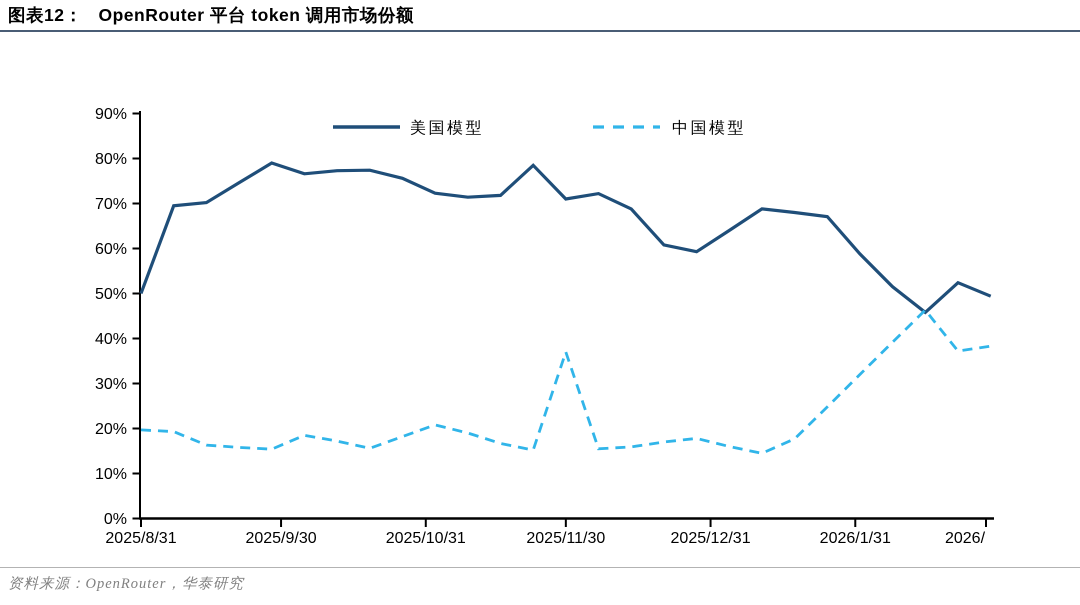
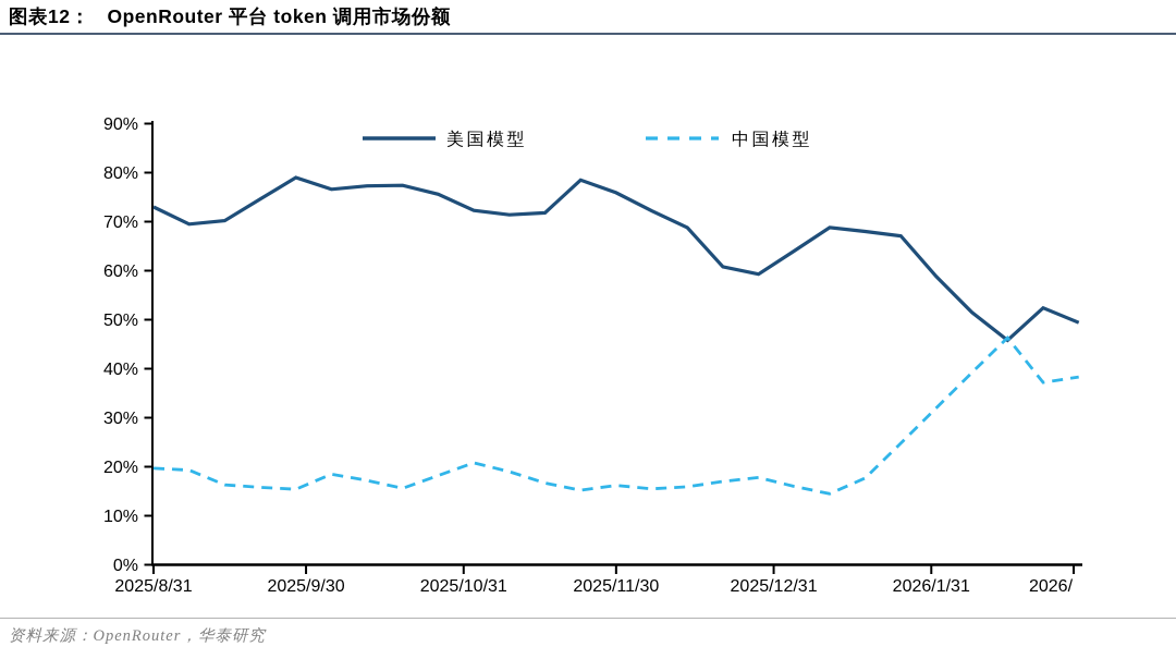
美国模型/2025/8/31: 50% -> 73%
美国模型/2025/11/30: 71% -> 76%
中国模型/2025/11/30: 37% -> 16%
